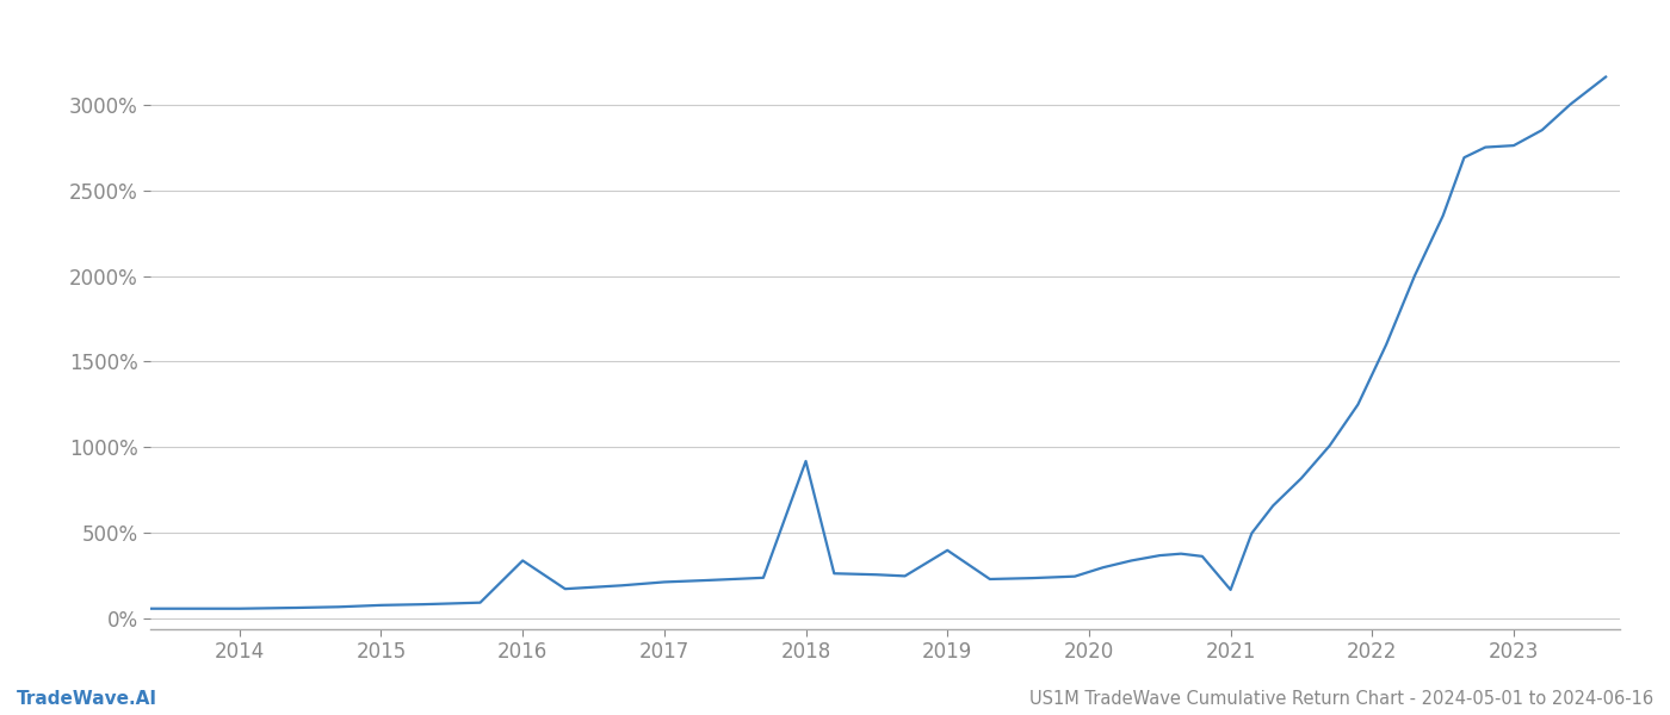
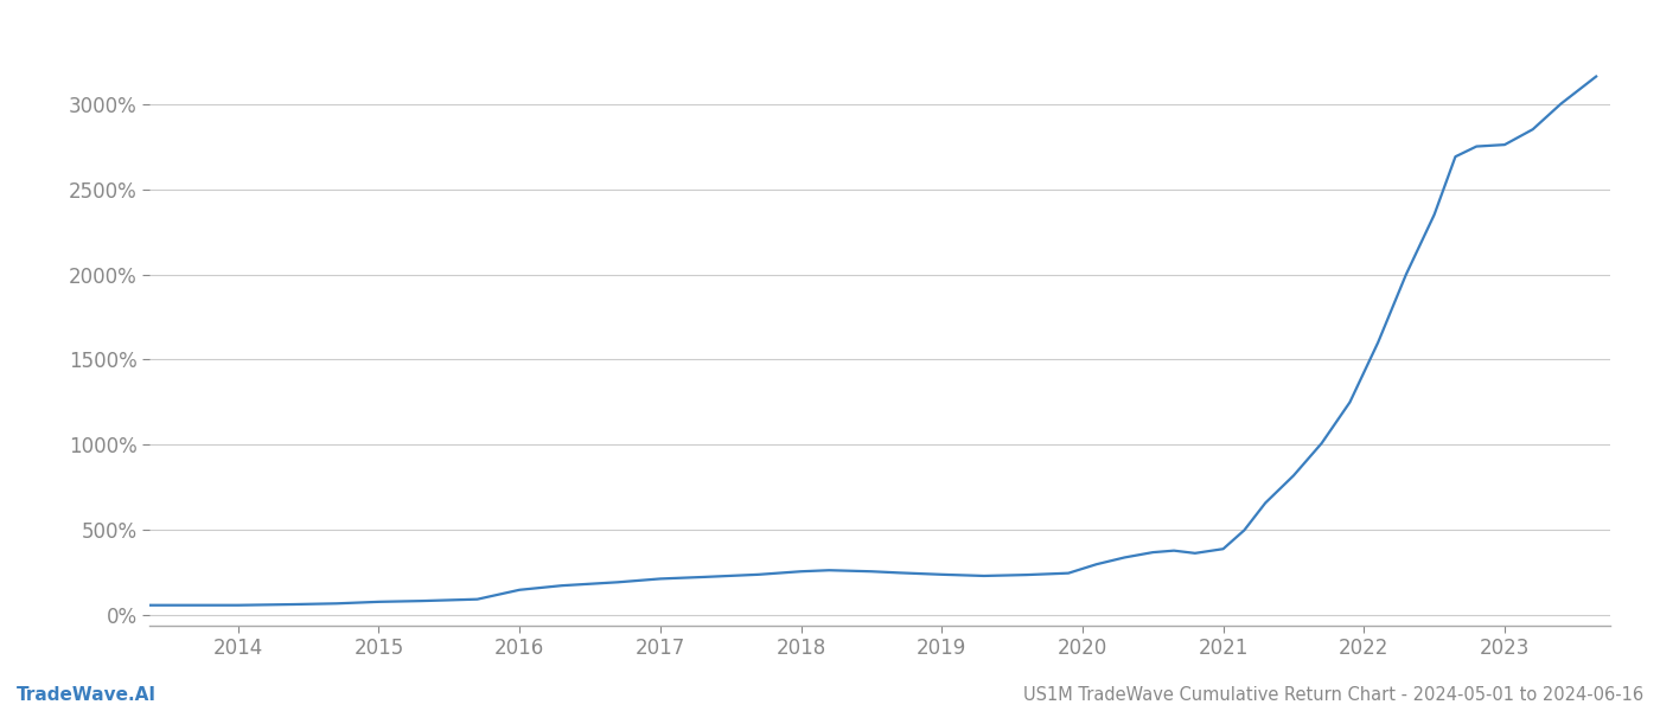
2016: 340% -> 150%
2018: 920% -> 260%
2019: 400% -> 240%
2021: 170% -> 390%
